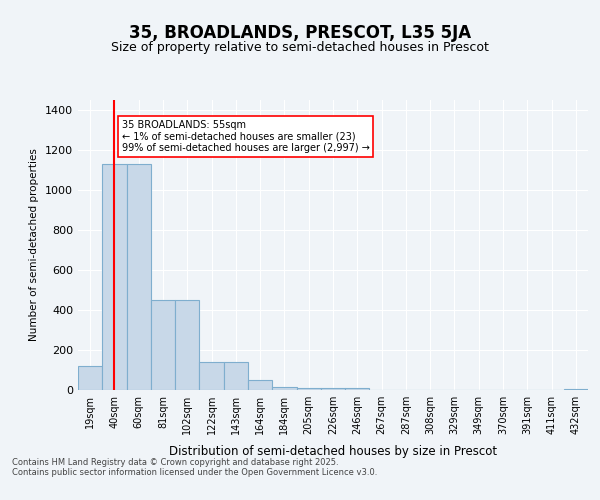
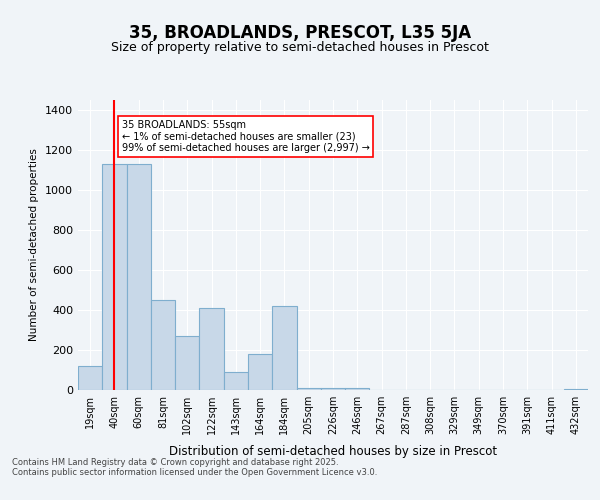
102sqm: 450 -> 270
122sqm: 140 -> 410
143sqm: 140 -> 90
164sqm: 50 -> 180
184sqm: 20 -> 420
